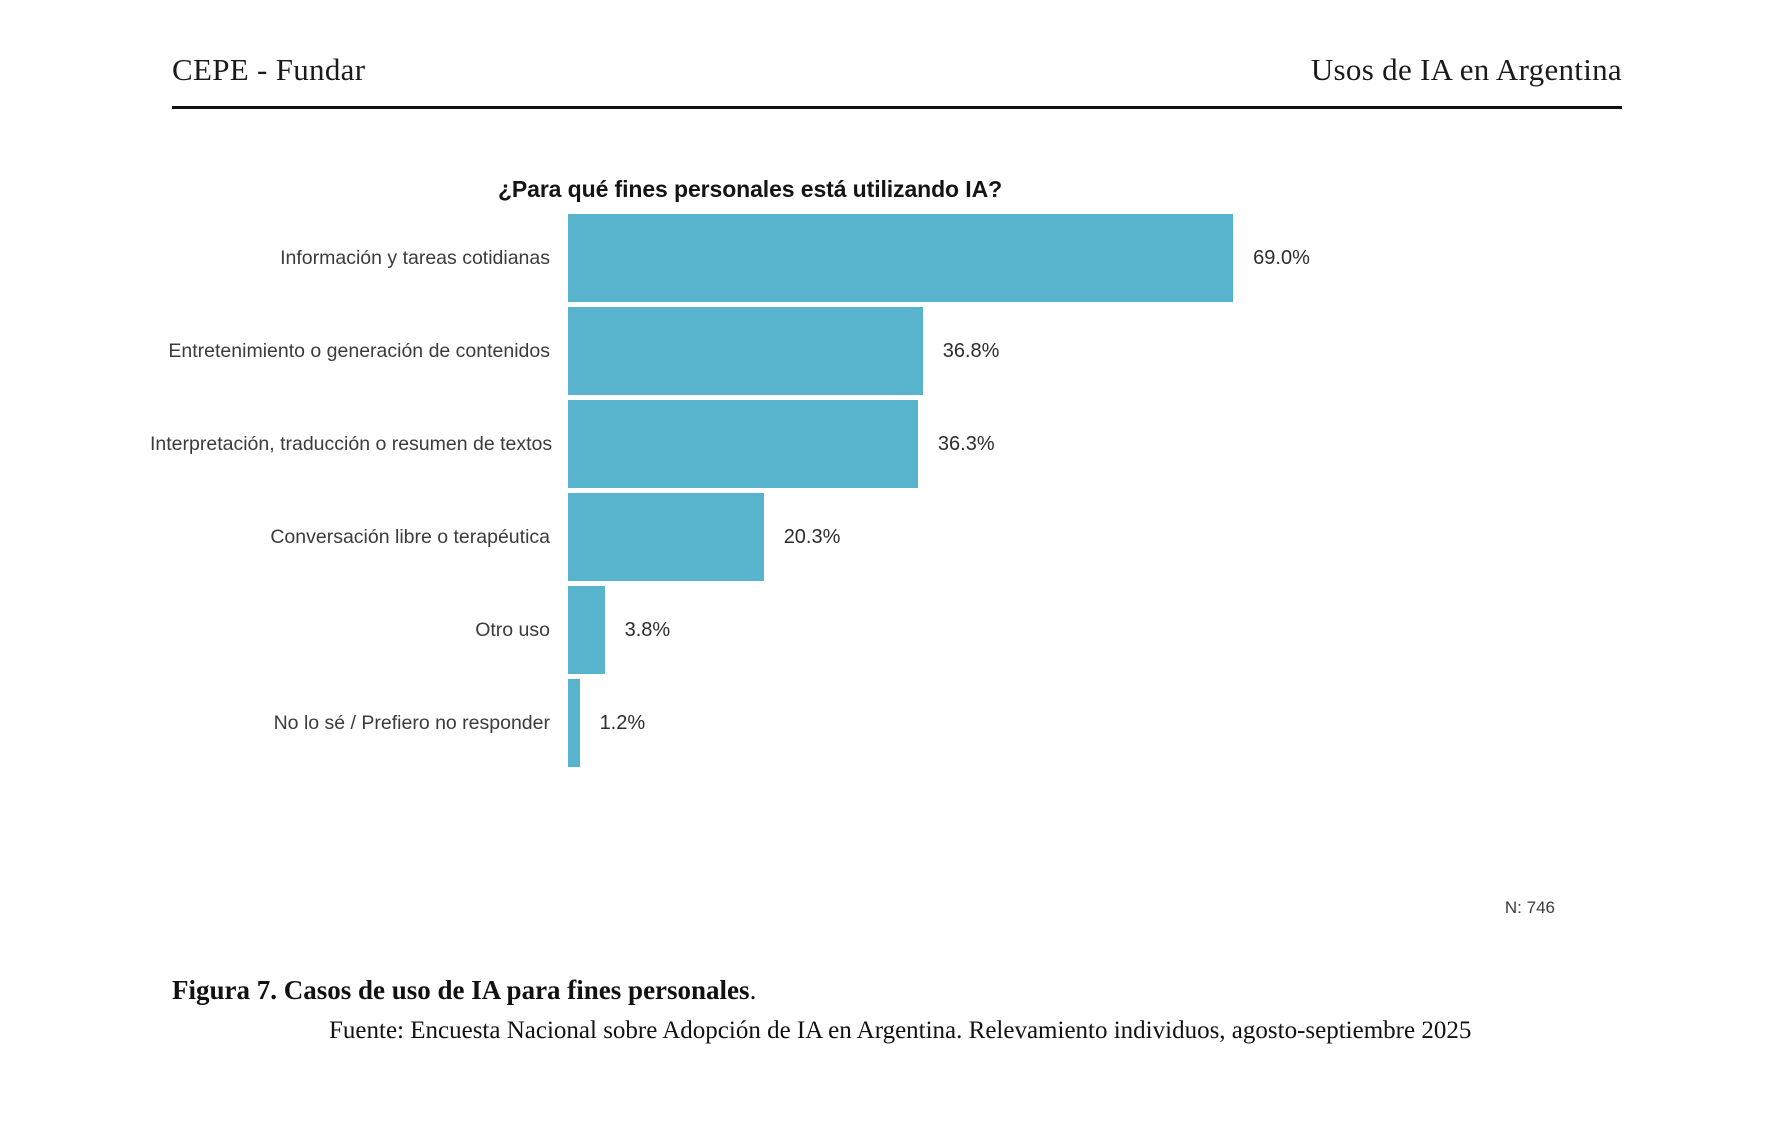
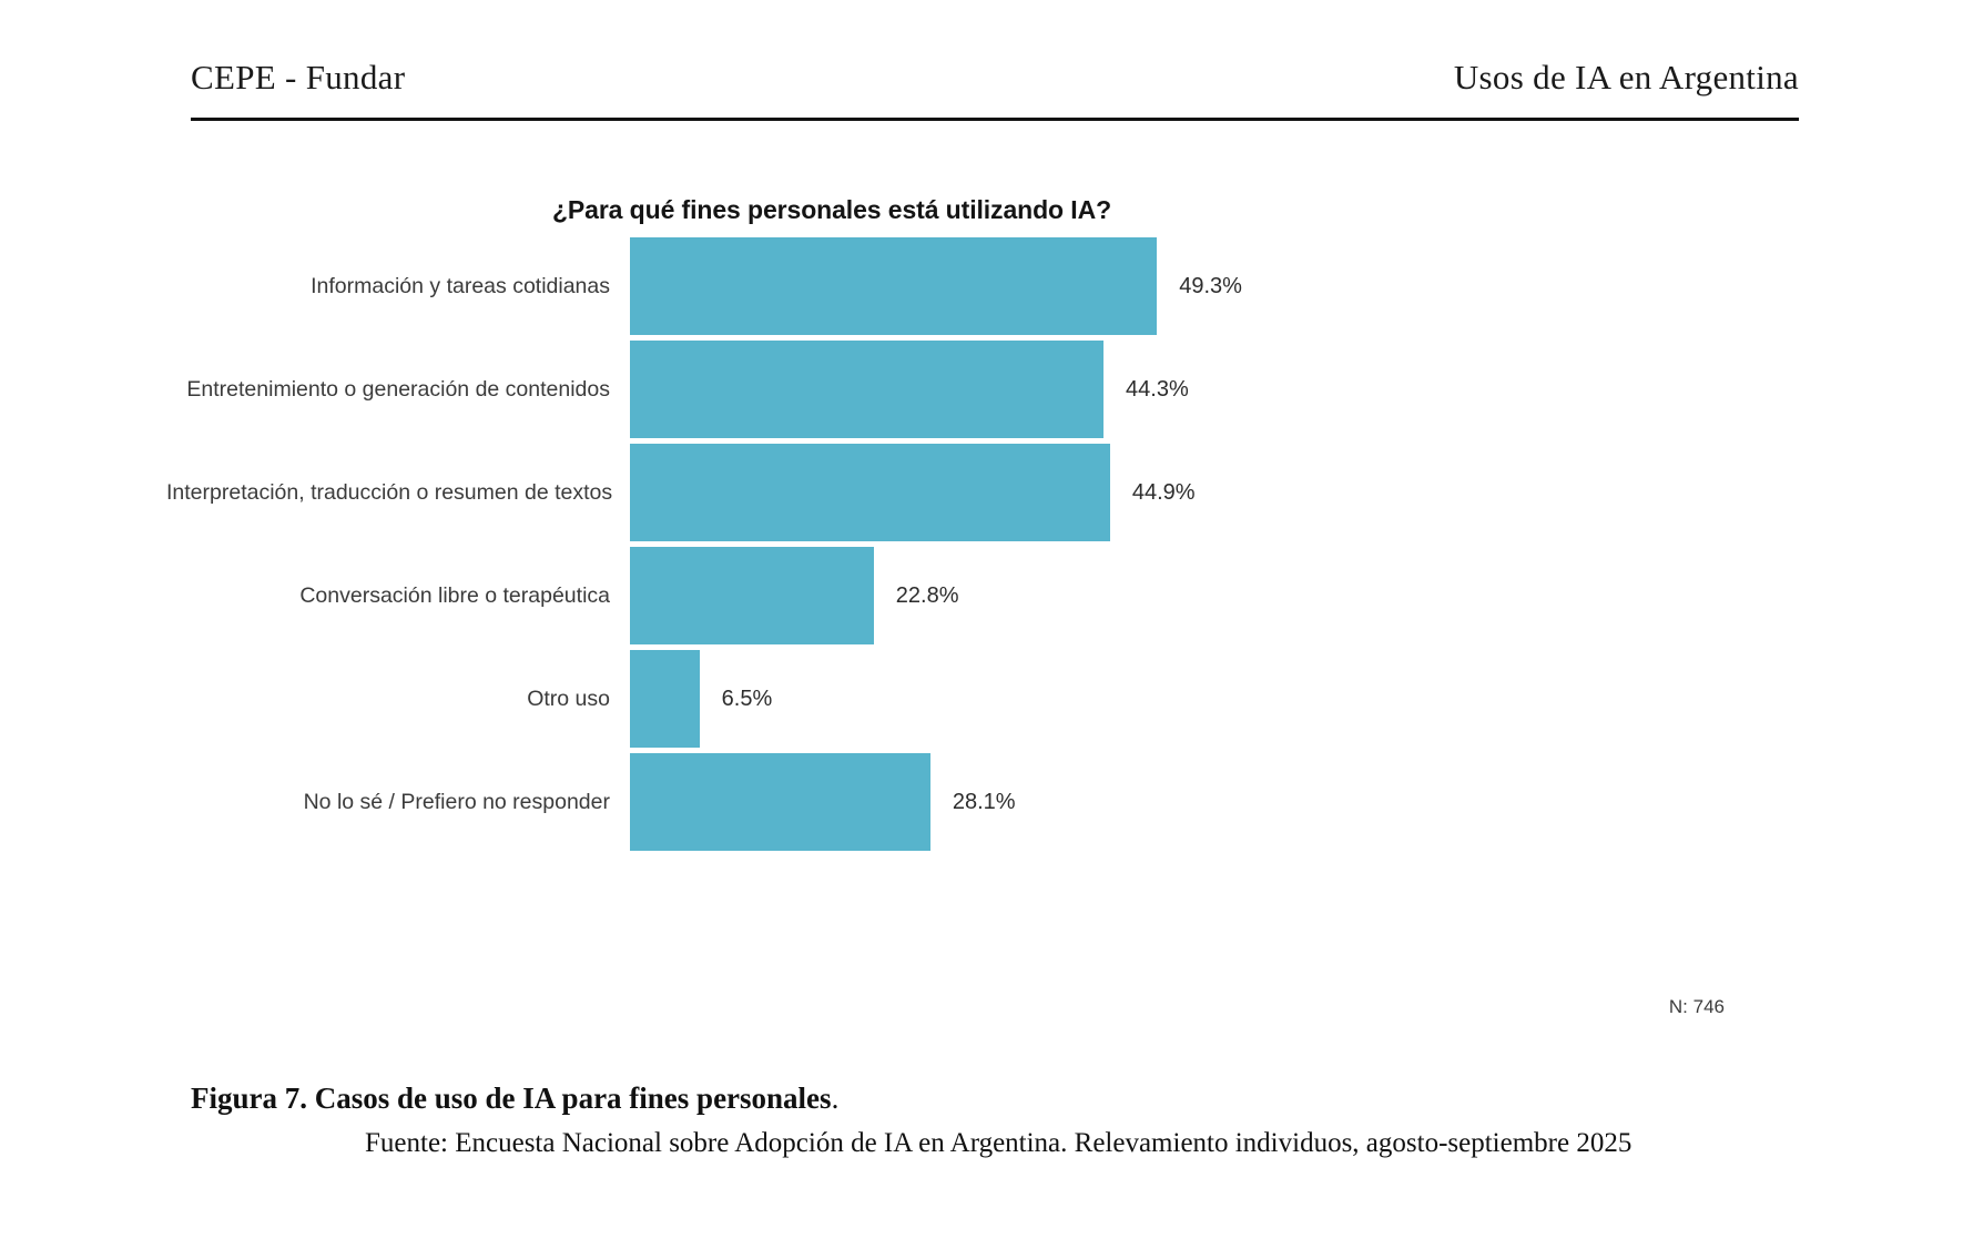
Información y tareas cotidianas: 69.0% -> 49.3%
Entretenimiento o generación de contenidos: 36.8% -> 44.3%
Interpretación, traducción o resumen de textos: 36.3% -> 44.9%
Conversación libre o terapéutica: 20.3% -> 22.8%
Otro uso: 3.8% -> 6.5%
No lo sé / Prefiero no responder: 1.2% -> 28.1%
